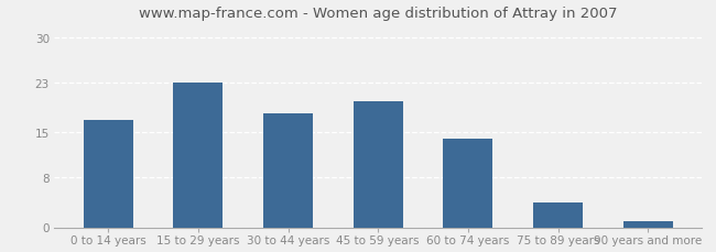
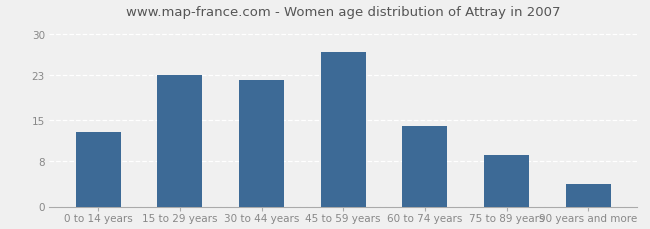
0 to 14 years: 17 -> 13
30 to 44 years: 18 -> 22
45 to 59 years: 20 -> 27
75 to 89 years: 4 -> 9
90 years and more: 1 -> 4
